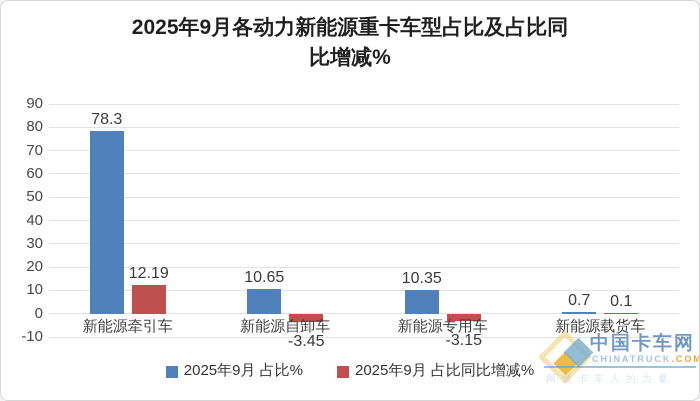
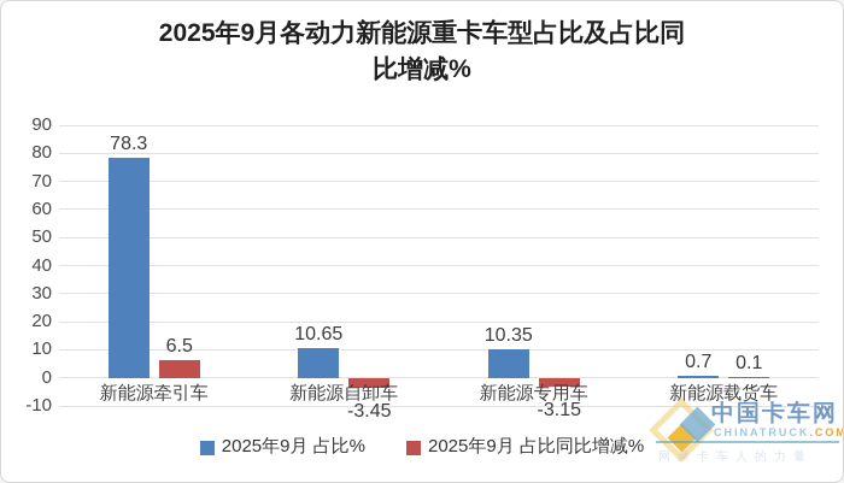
2025年9月 占比同比增减%/新能源牵引车: 12.19 -> 6.5
